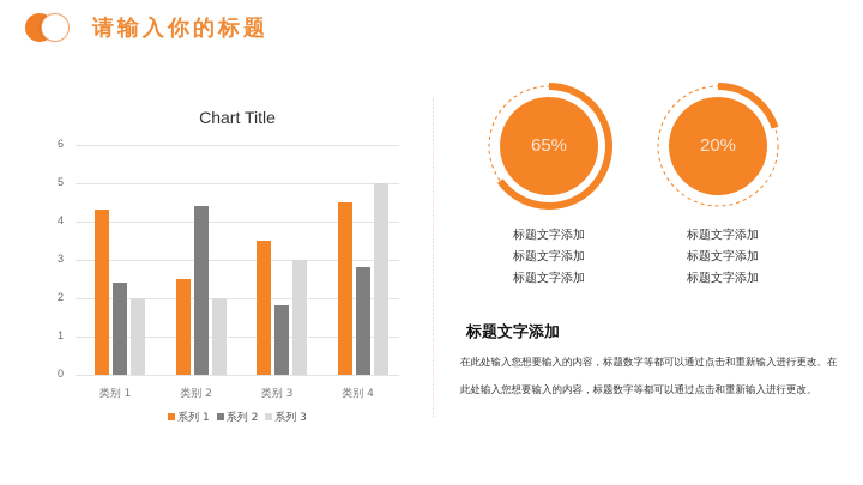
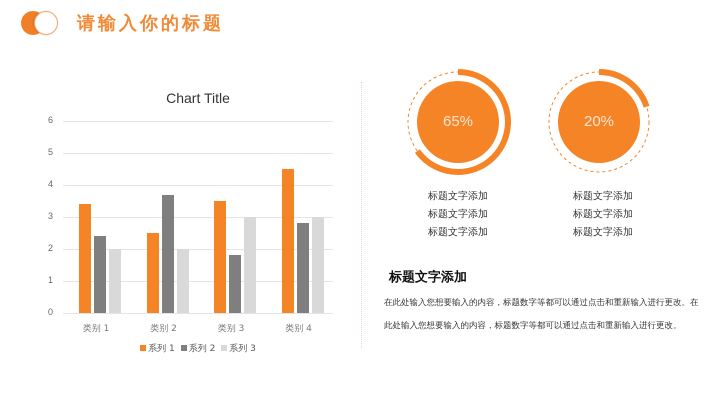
系列 1/类别 1: 4.3 -> 3.4
系列 2/类别 2: 4.4 -> 3.7
系列 3/类别 4: 5 -> 3
